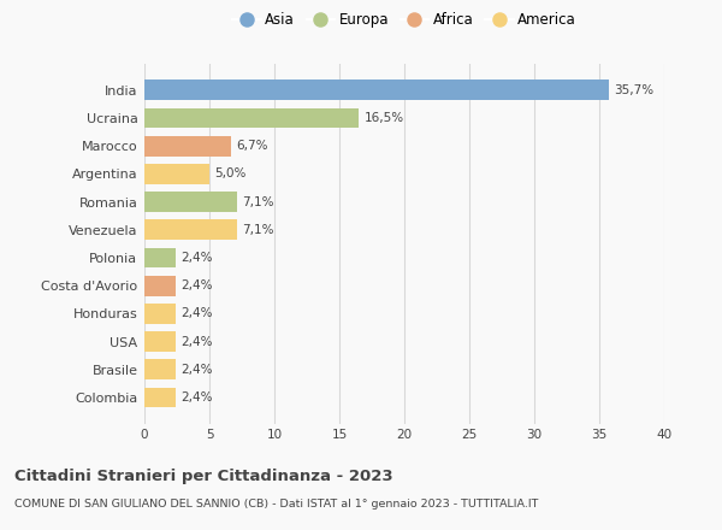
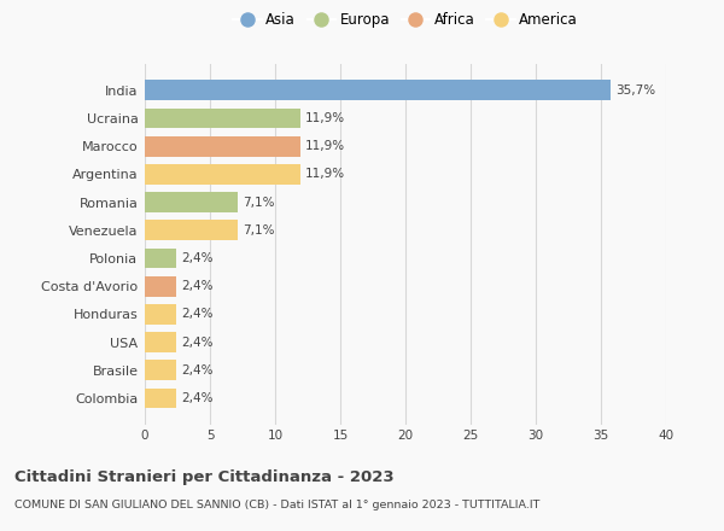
Ucraina: 16,5% -> 11,9%
Marocco: 6,7% -> 11,9%
Argentina: 5,0% -> 11,9%
